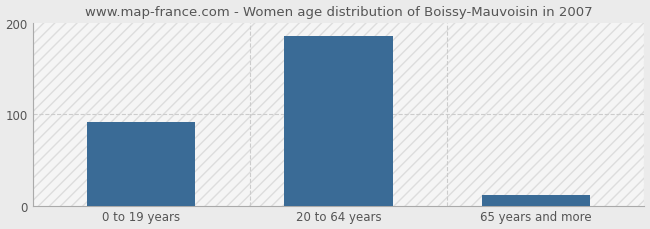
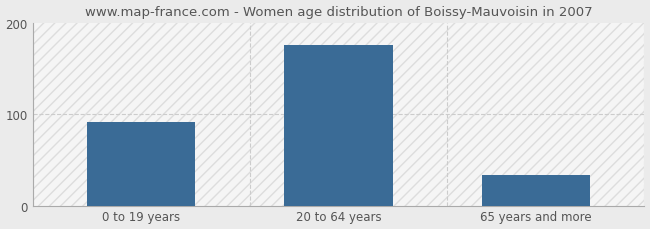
20 to 64 years: 186 -> 176
65 years and more: 12 -> 33
